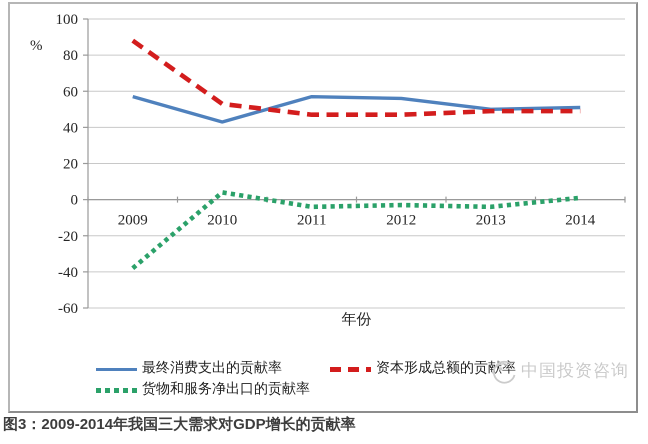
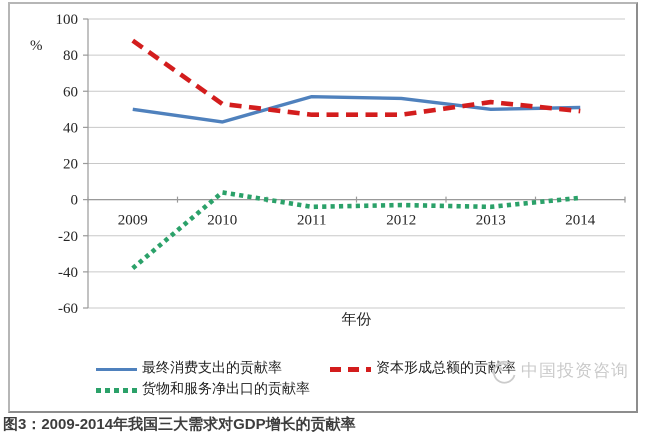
最终消费支出的贡献率/2009: 57 -> 50
资本形成总额的贡献率/2013: 49 -> 54
